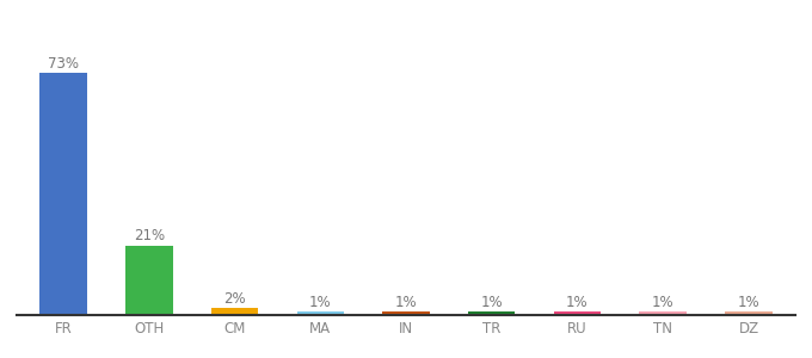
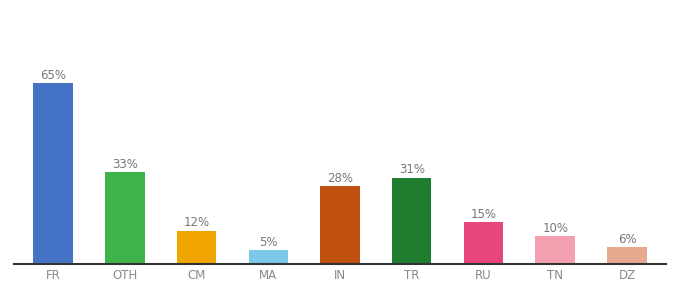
FR: 73% -> 65%
OTH: 21% -> 33%
CM: 2% -> 12%
MA: 1% -> 5%
IN: 1% -> 28%
TR: 1% -> 31%
RU: 1% -> 15%
TN: 1% -> 10%
DZ: 1% -> 6%
